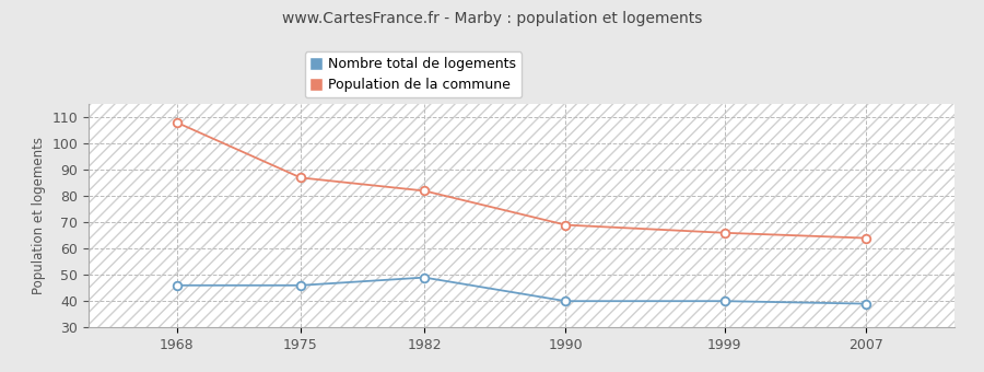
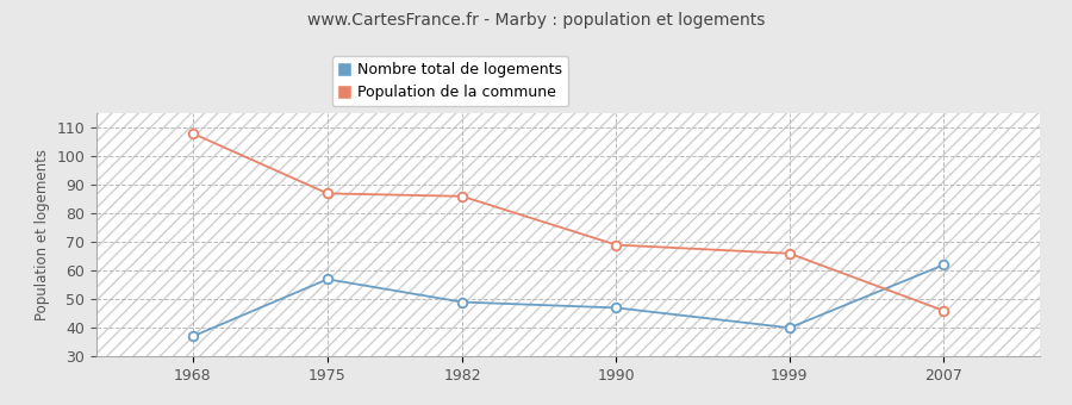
Nombre total de logements/1968: 46 -> 37
Nombre total de logements/1975: 46 -> 57
Population de la commune/1982: 82 -> 86
Nombre total de logements/1990: 40 -> 47
Nombre total de logements/2007: 39 -> 62
Population de la commune/2007: 64 -> 46
